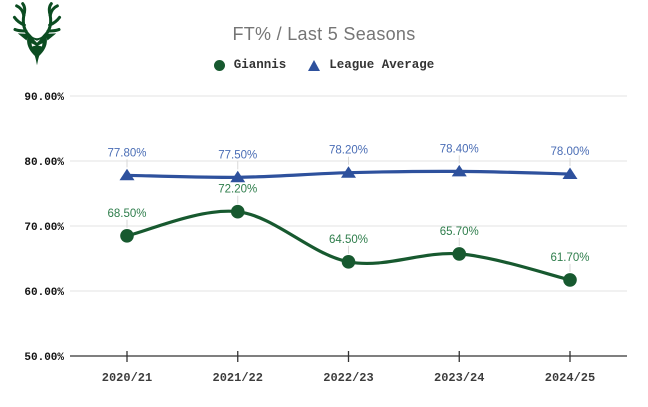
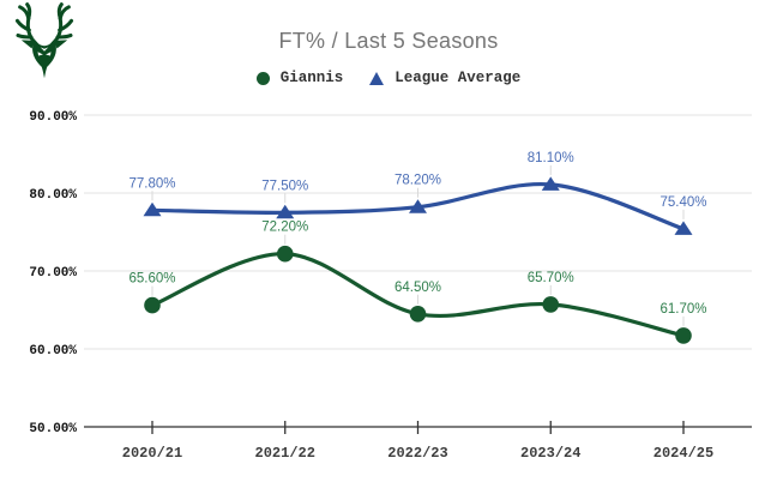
Giannis/2020/21: 68.50% -> 65.60%
League Average/2023/24: 78.40% -> 81.10%
League Average/2024/25: 78.00% -> 75.40%
